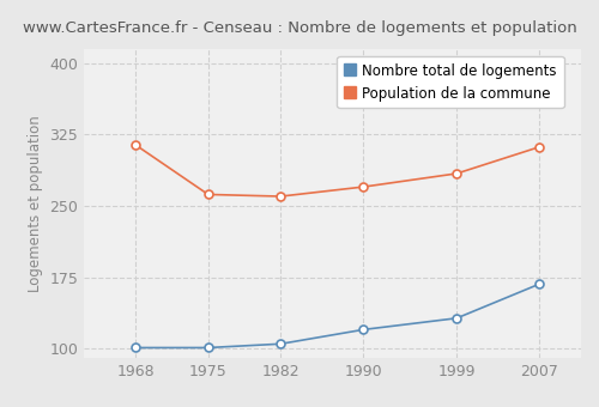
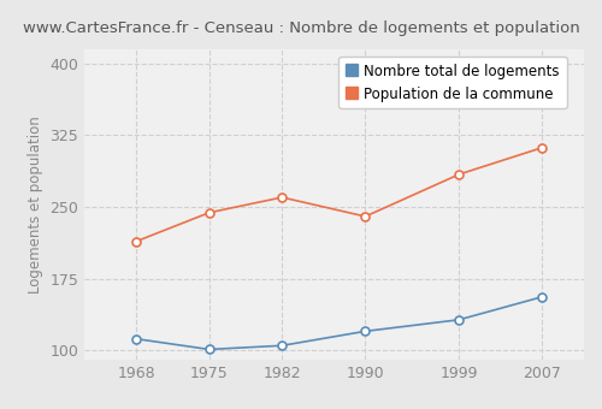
Nombre total de logements/1968: 101 -> 112
Population de la commune/1968: 314 -> 214
Population de la commune/1975: 262 -> 244
Population de la commune/1990: 270 -> 240
Nombre total de logements/2007: 168 -> 156
